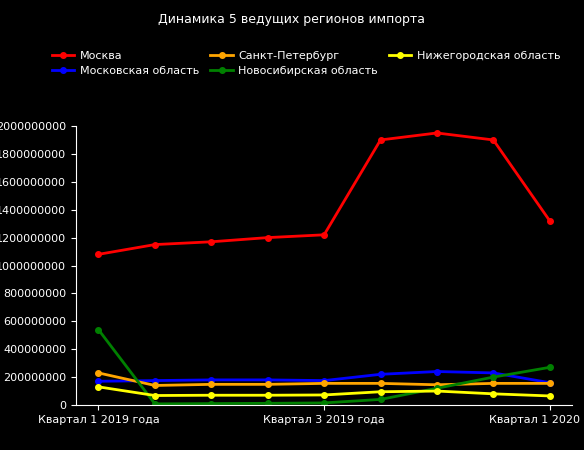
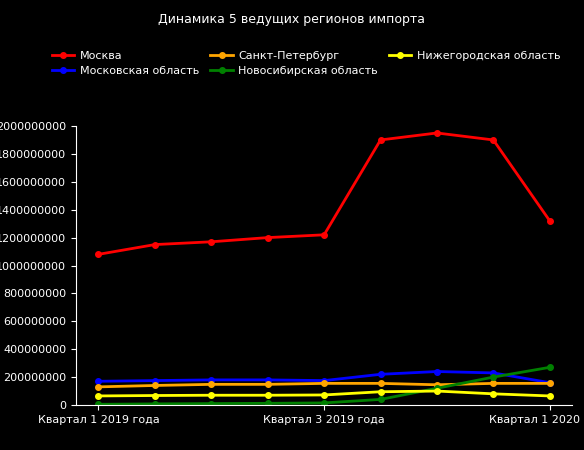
Санкт-Петербург/Квартал 1 2019 года: 230000000 -> 130000000
Новосибирская область/Квартал 1 2019 года: 540000000 -> 0
Нижегородская область/Квартал 1 2019 года: 130000000 -> 60000000
